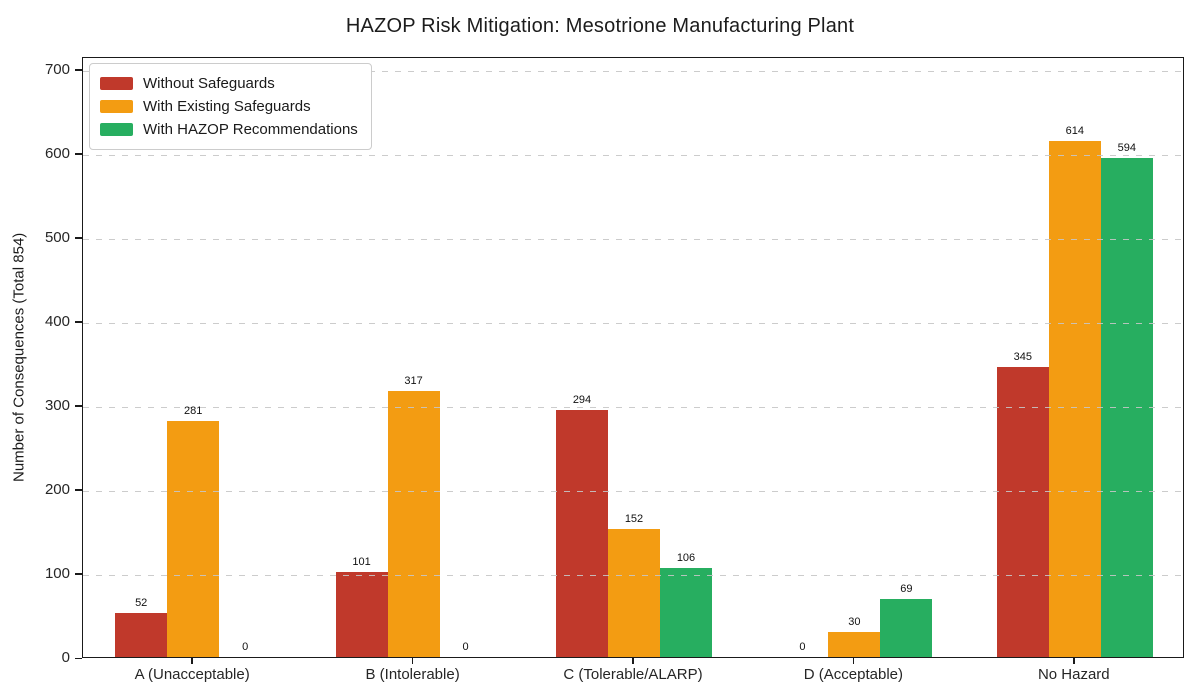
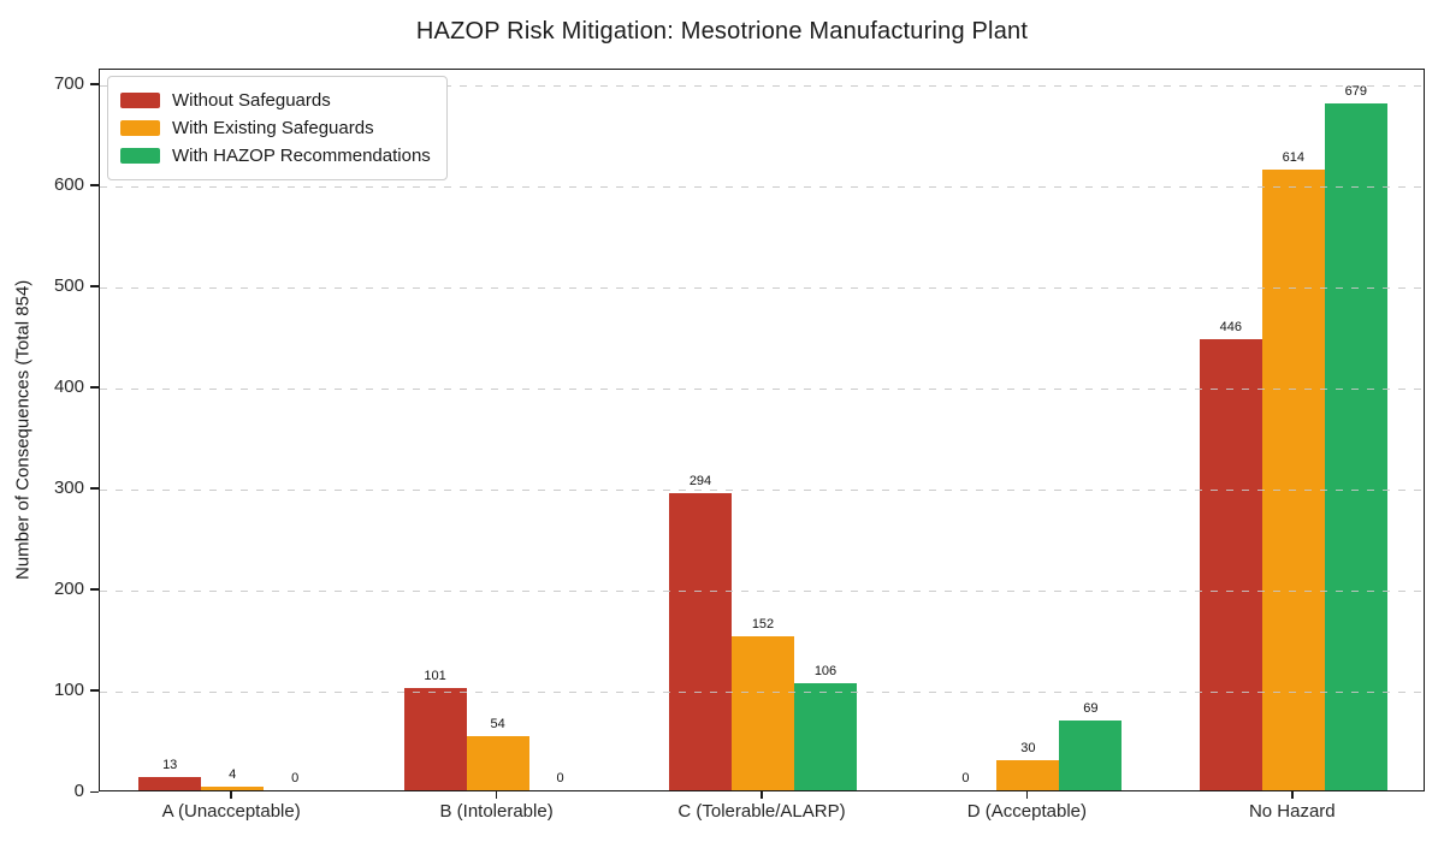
Without Safeguards/A (Unacceptable): 52 -> 13
With Existing Safeguards/A (Unacceptable): 281 -> 4
With Existing Safeguards/B (Intolerable): 317 -> 54
Without Safeguards/No Hazard: 345 -> 446
With HAZOP Recommendations/No Hazard: 594 -> 679
